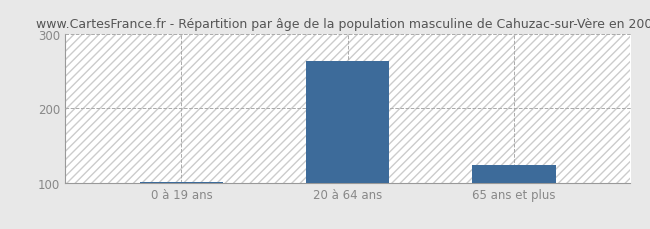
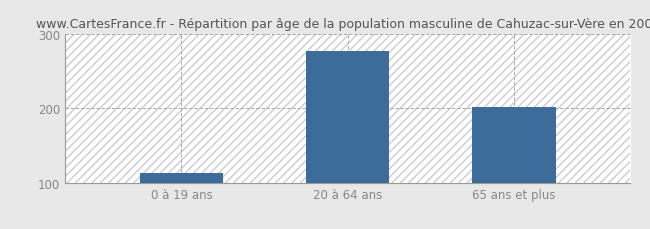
0 à 19 ans: 102 -> 114
20 à 64 ans: 263 -> 276
65 ans et plus: 124 -> 202
